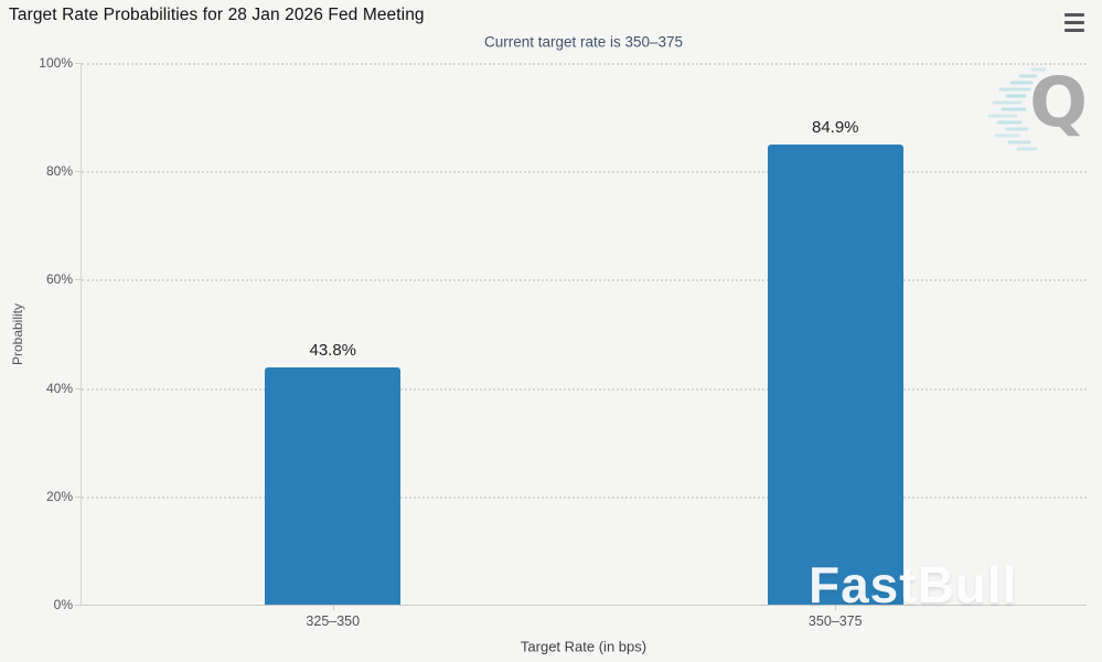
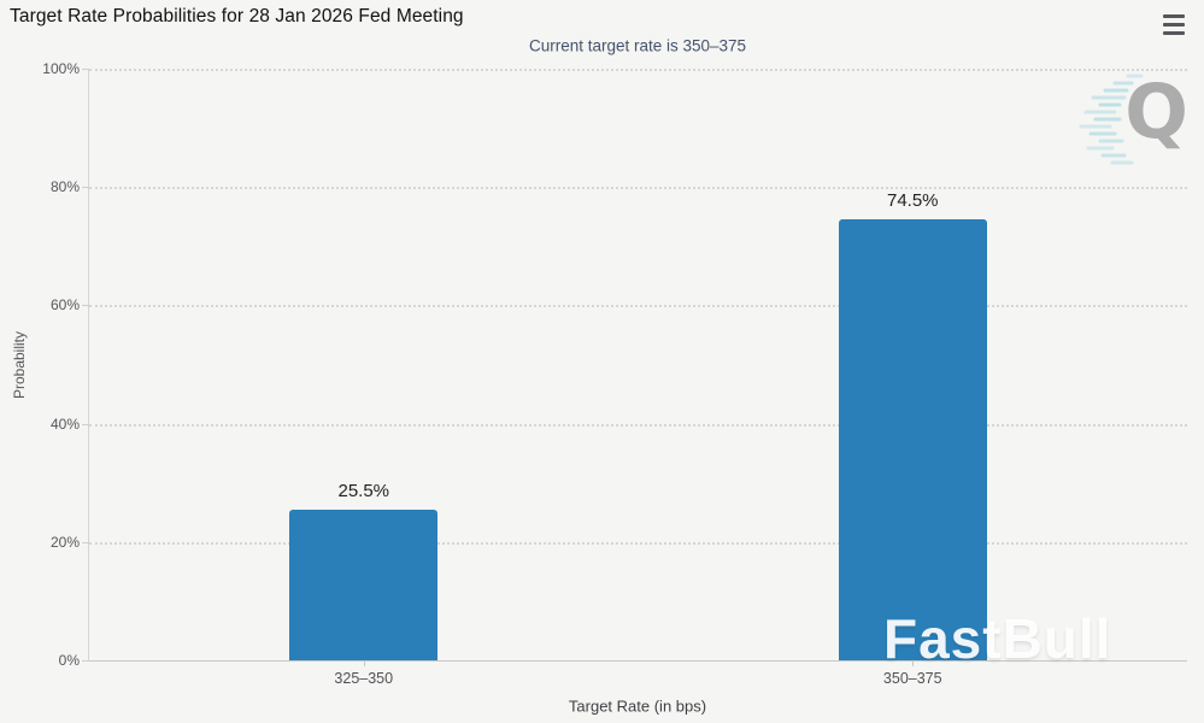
325–350: 43.8% -> 25.5%
350–375: 84.9% -> 74.5%
